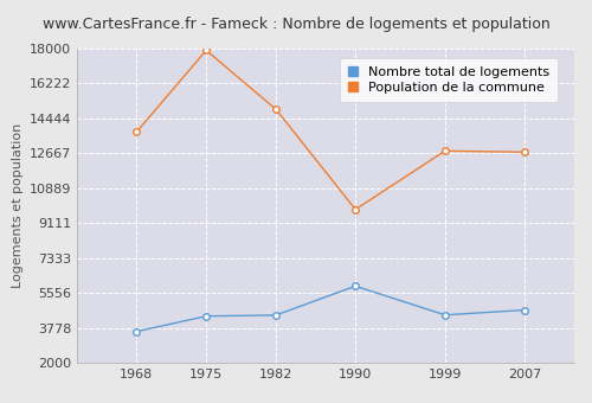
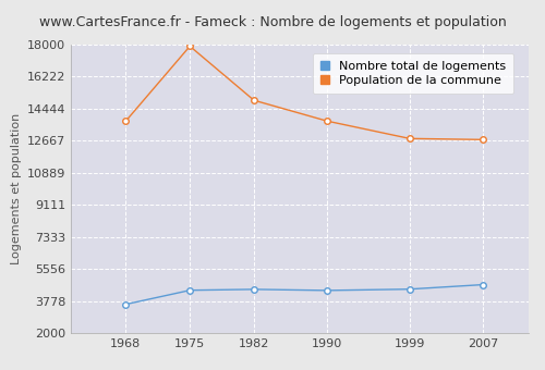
Nombre total de logements/1990: 5900 -> 4400
Population de la commune/1990: 9800 -> 13800
